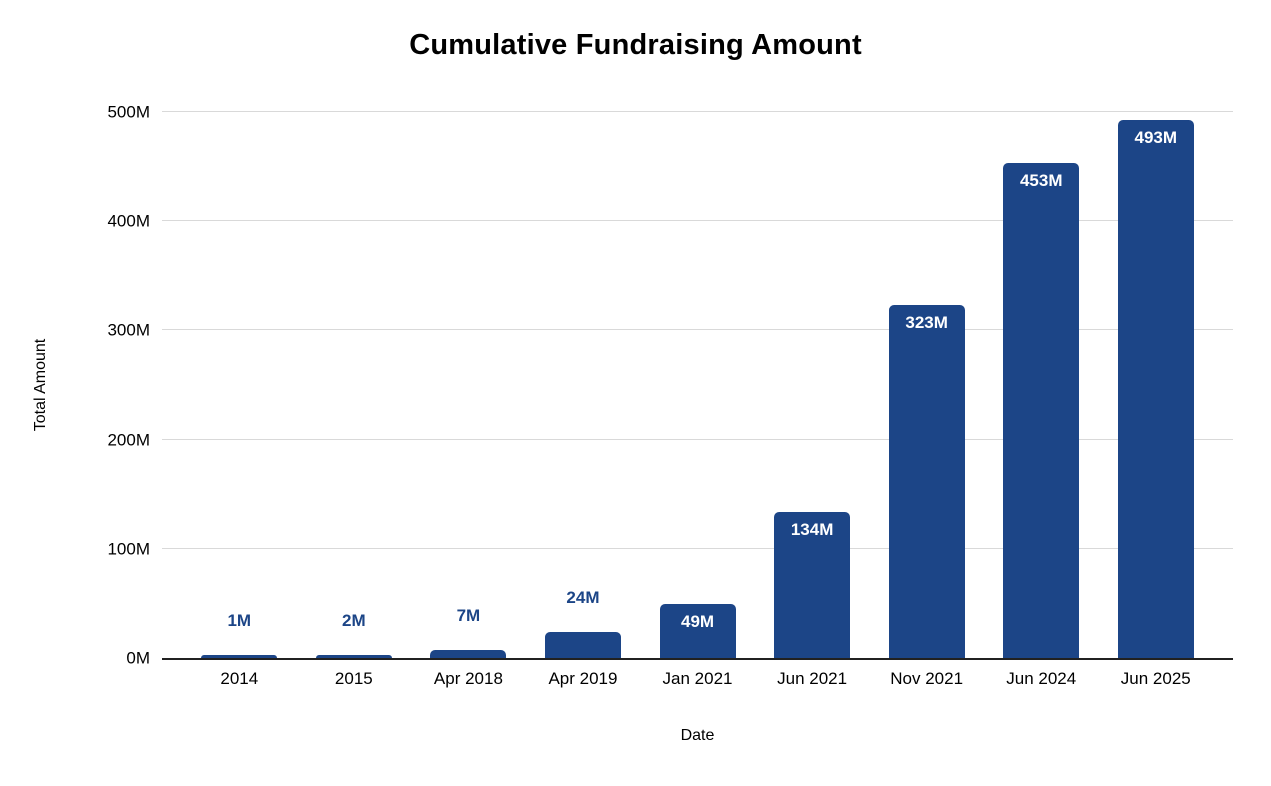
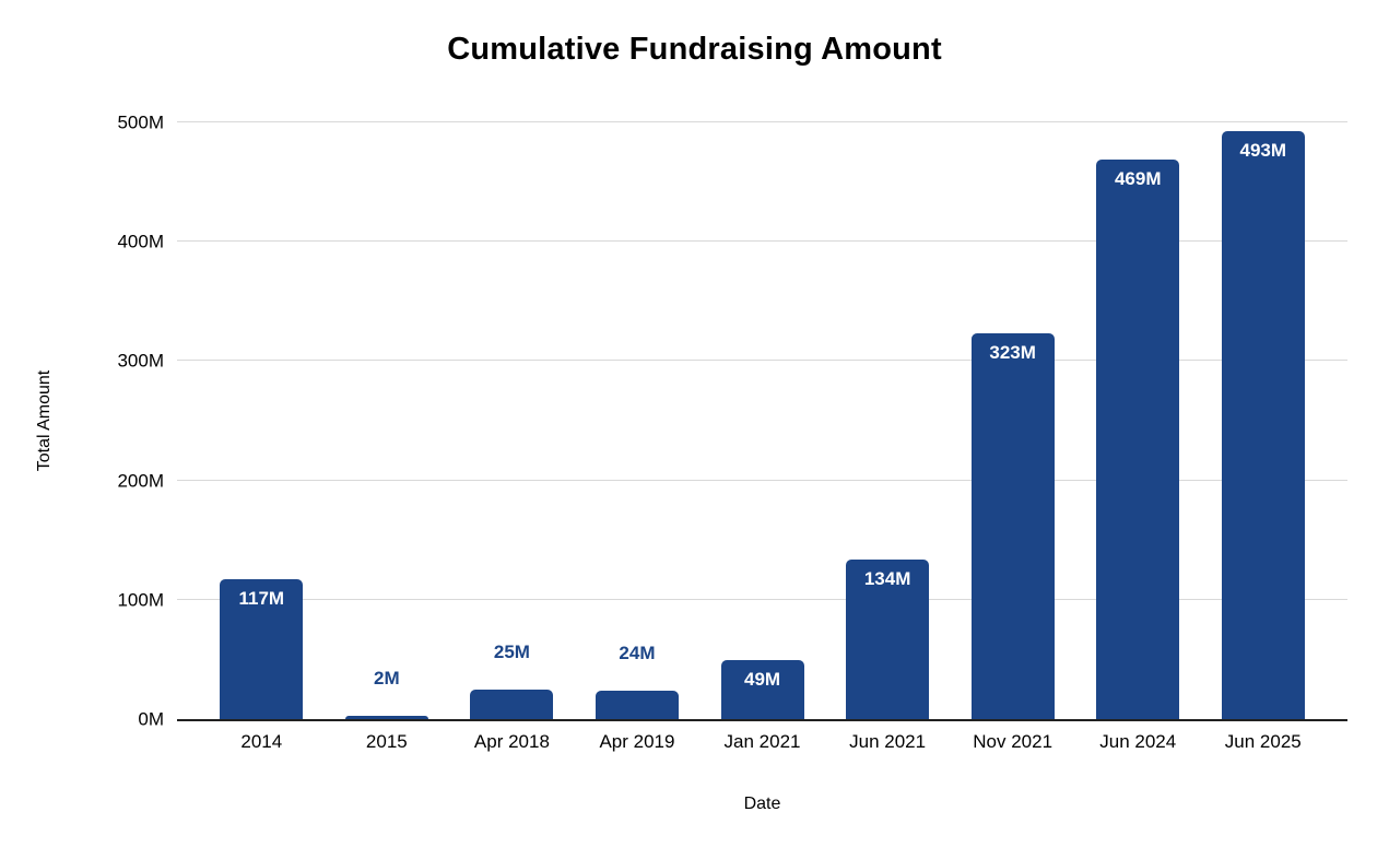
2014: 1M -> 117M
Apr 2018: 7M -> 25M
Jun 2024: 453M -> 469M
